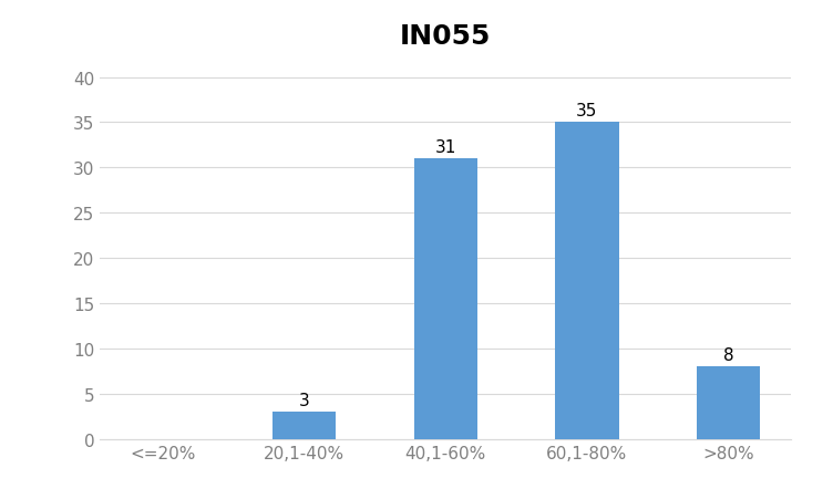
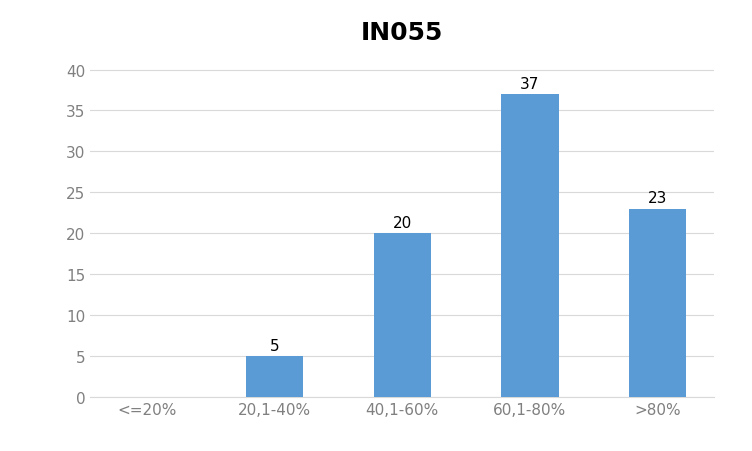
20,1-40%: 3 -> 5
40,1-60%: 31 -> 20
60,1-80%: 35 -> 37
>80%: 8 -> 23
